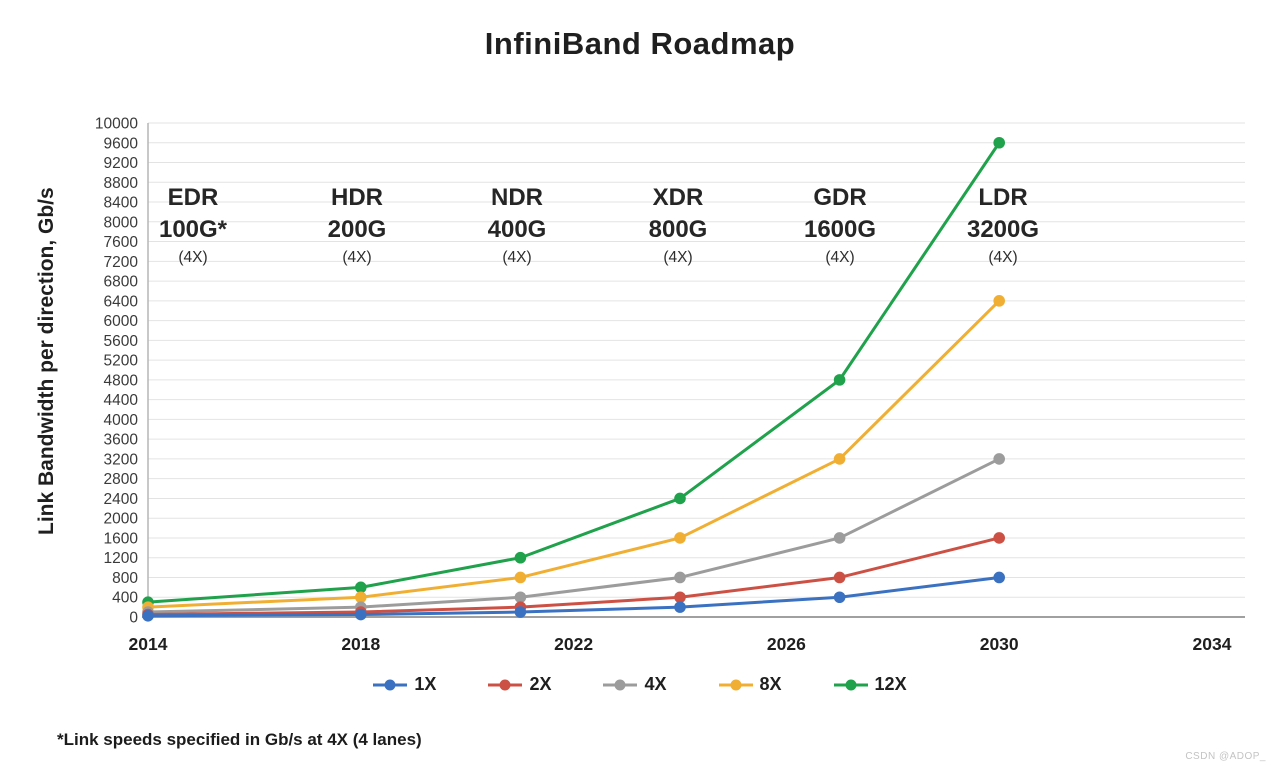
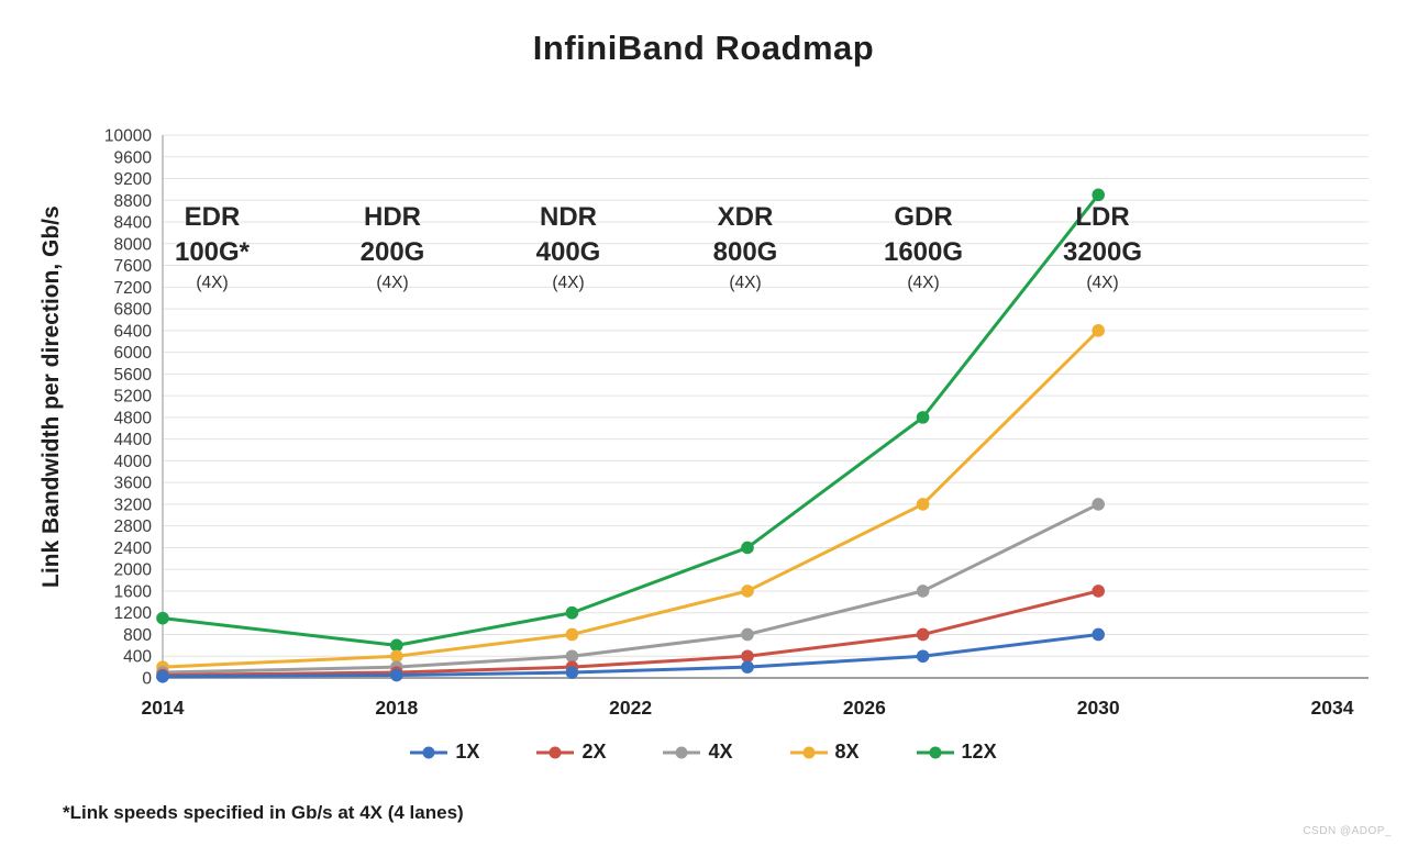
12X/2014: 300 -> 1100
12X/2030: 9600 -> 8900
